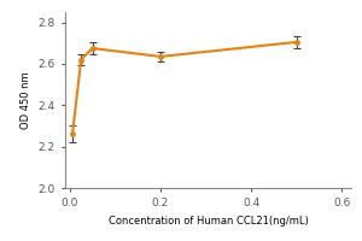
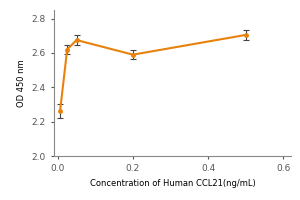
0.2: 2.63 -> 2.59
